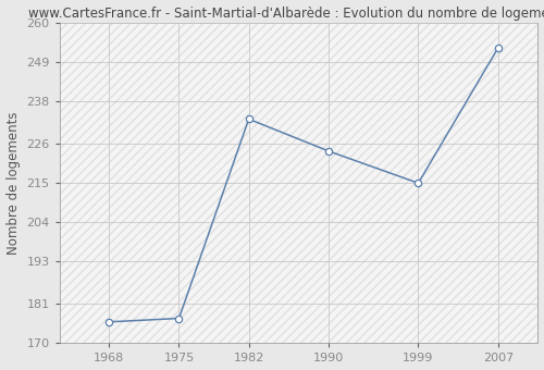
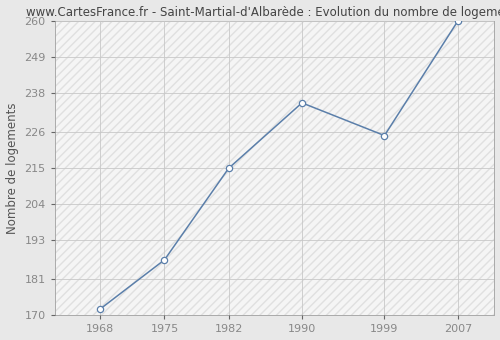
1968: 176 -> 172
1975: 177 -> 187
1982: 233 -> 215
1990: 224 -> 235
1999: 215 -> 225
2007: 253 -> 260
